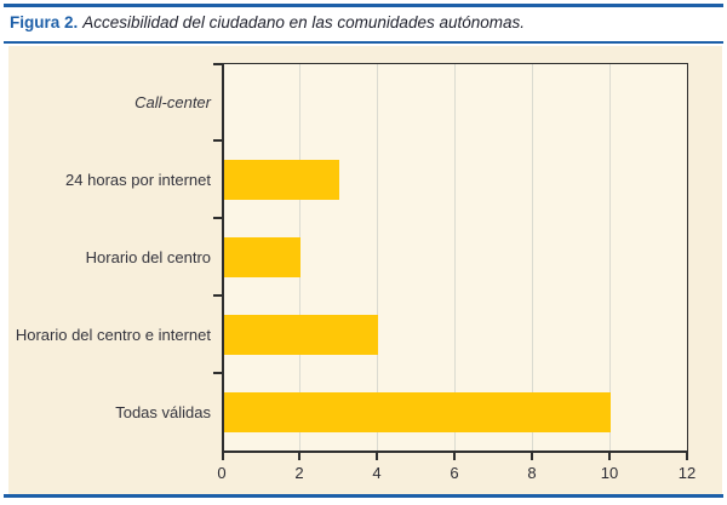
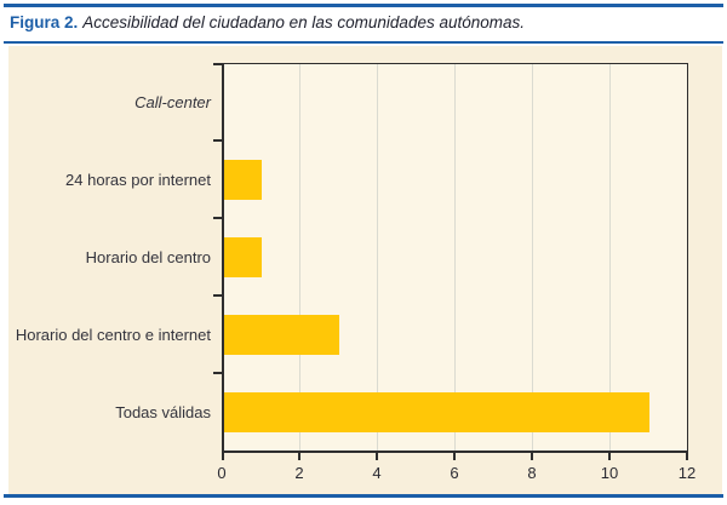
24 horas por internet: 3 -> 1
Horario del centro: 2 -> 1
Horario del centro e internet: 4 -> 3
Todas válidas: 10 -> 11
